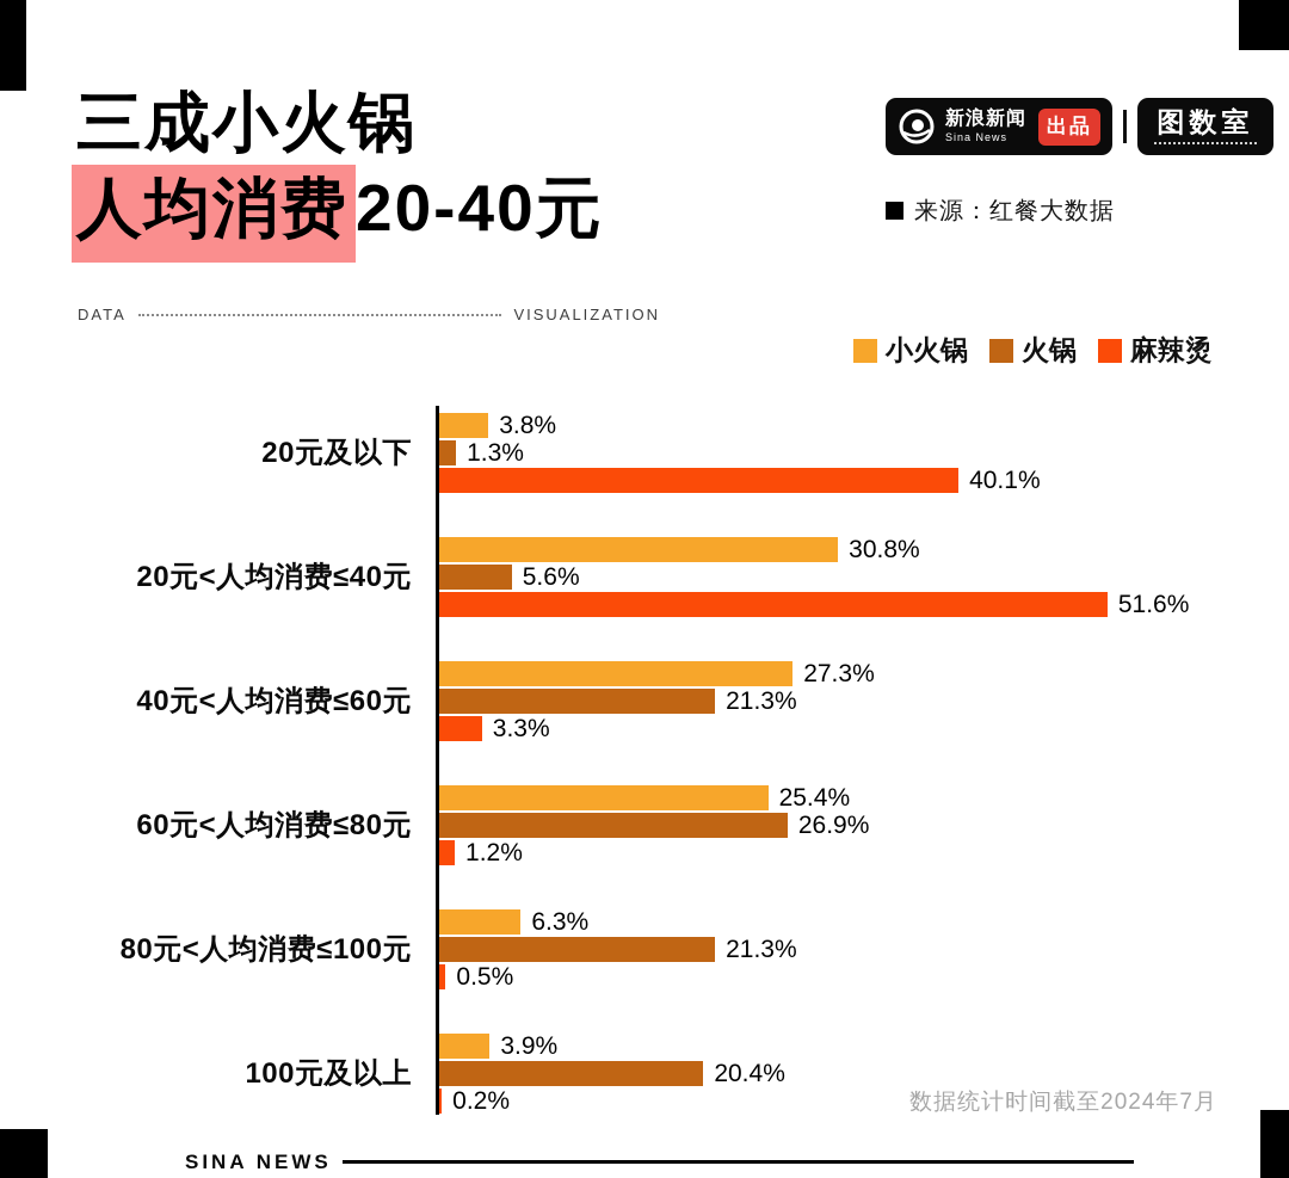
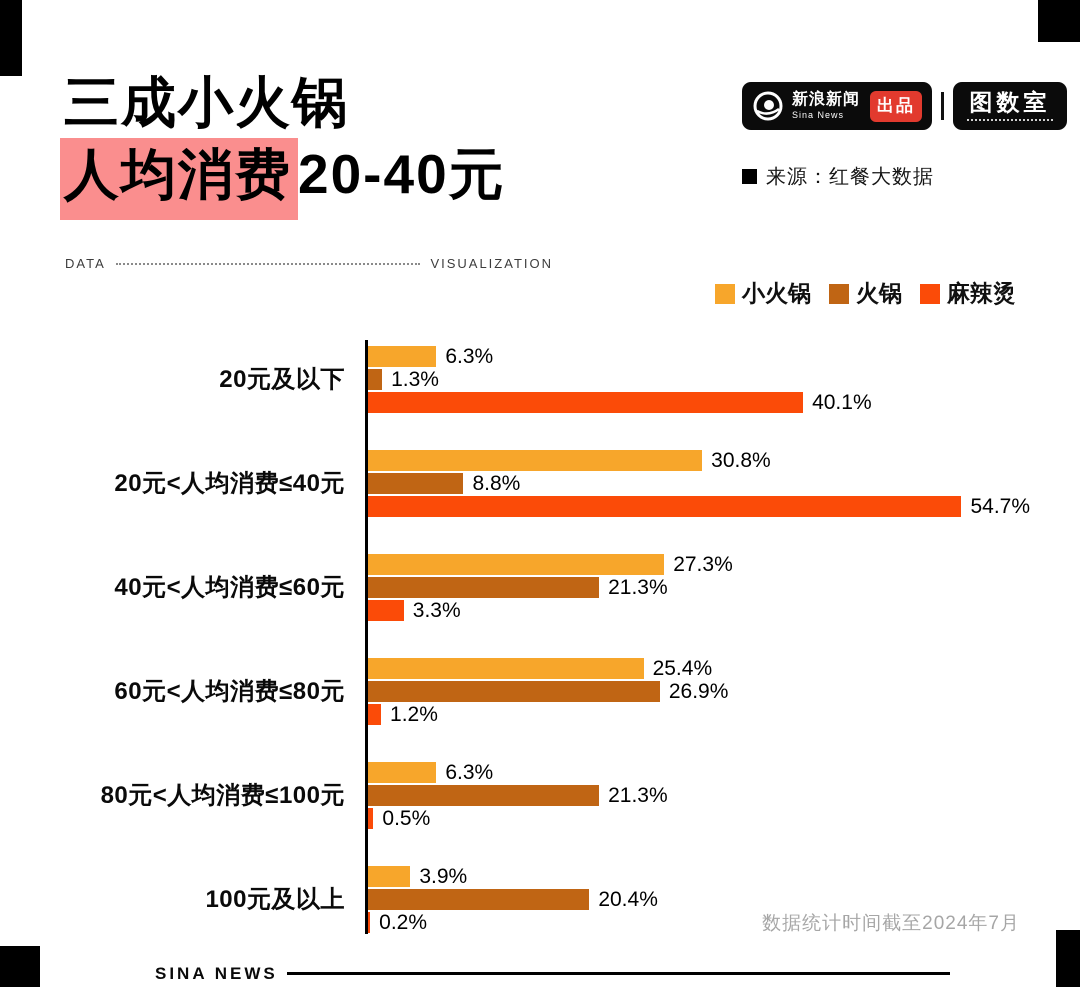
小火锅/20元及以下: 3.8% -> 6.3%
火锅/20元<人均消费≤40元: 5.6% -> 8.8%
麻辣烫/20元<人均消费≤40元: 51.6% -> 54.7%
